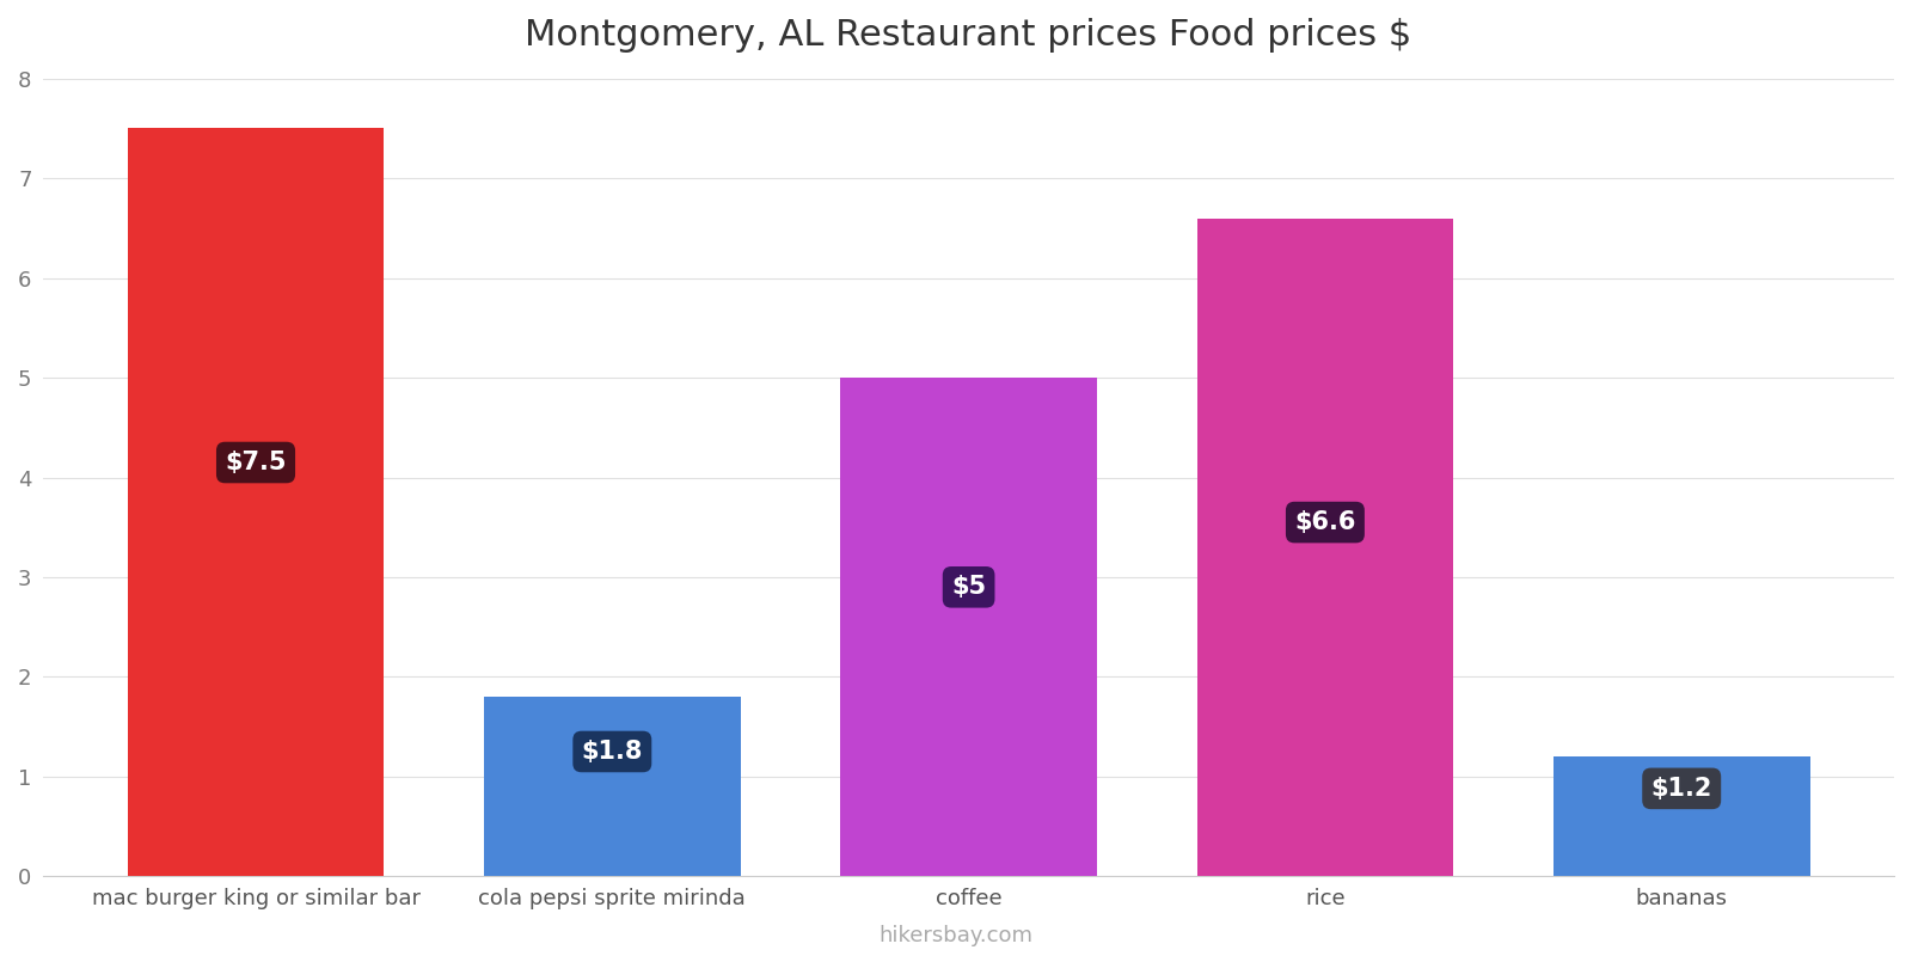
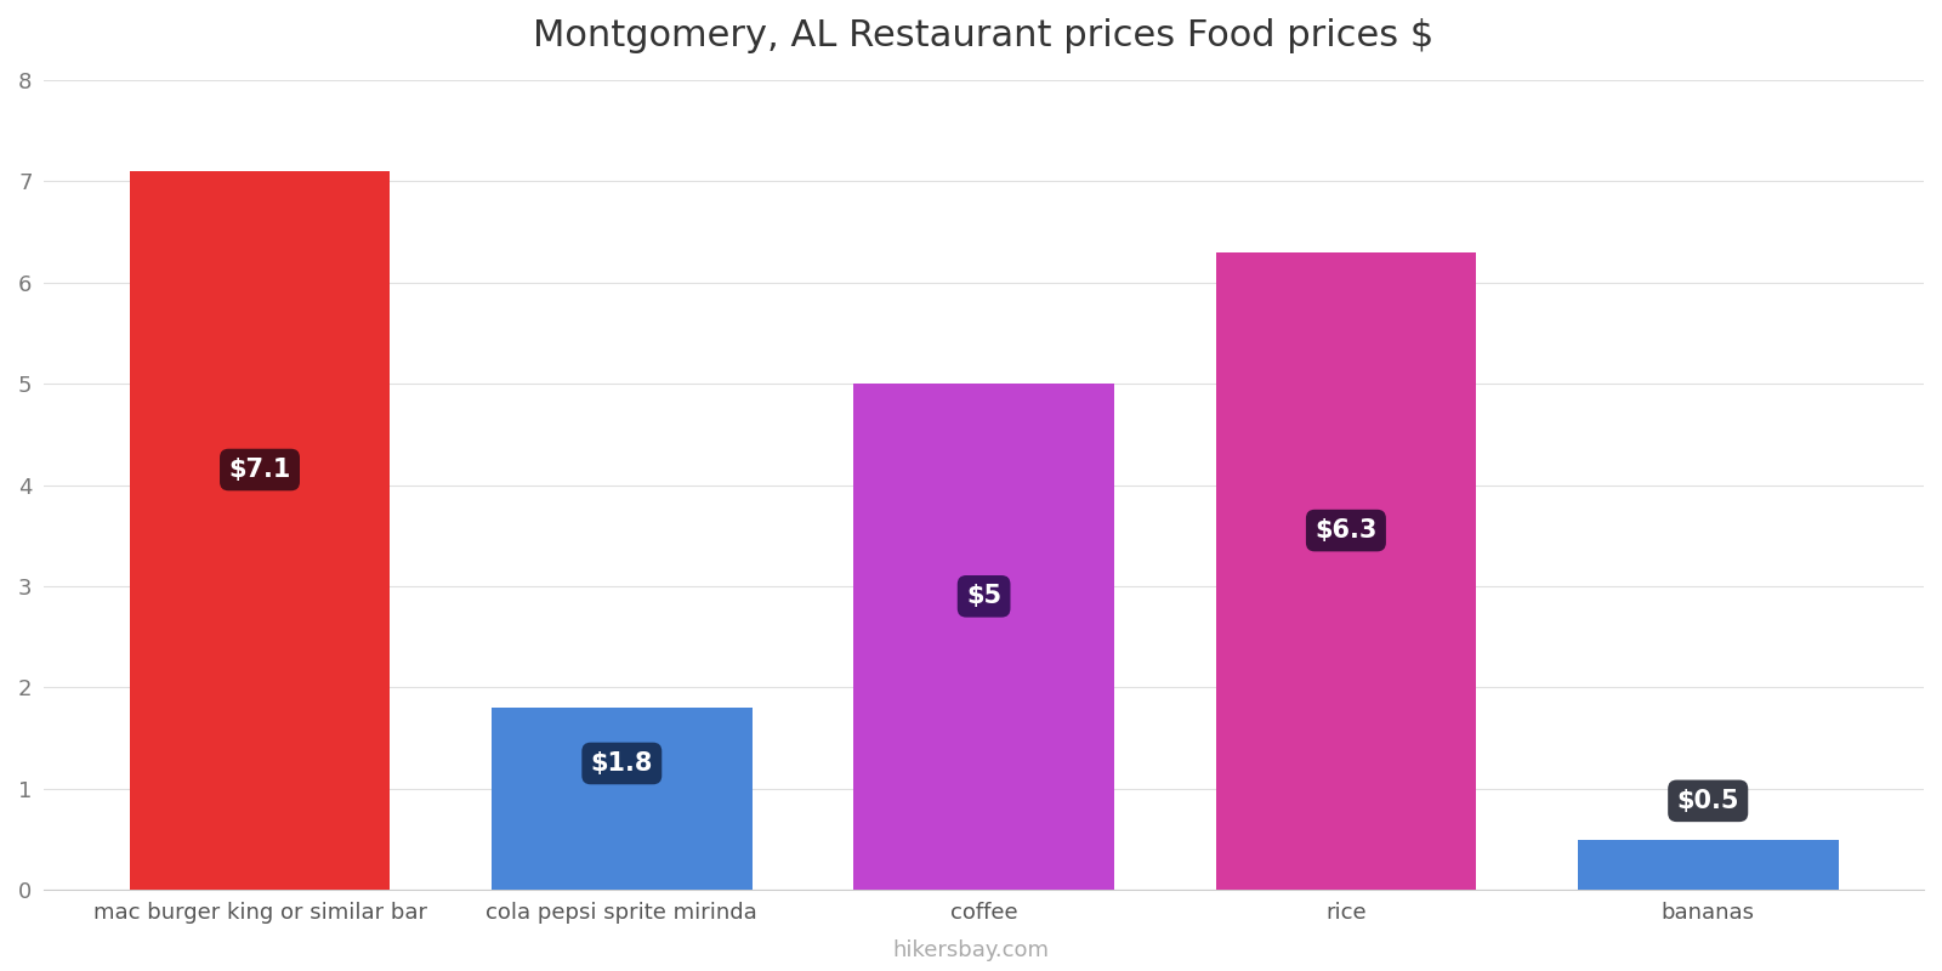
mac burger king or similar bar: $7.5 -> $7.1
rice: $6.6 -> $6.3
bananas: $1.2 -> $0.5
